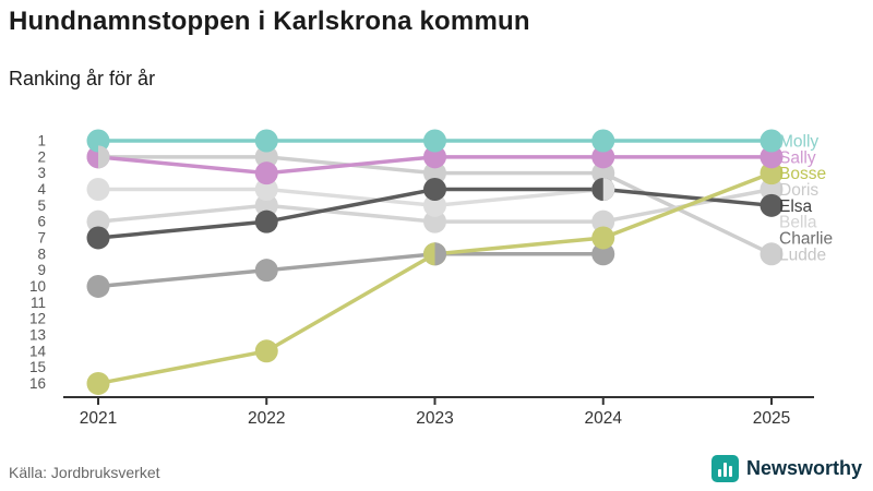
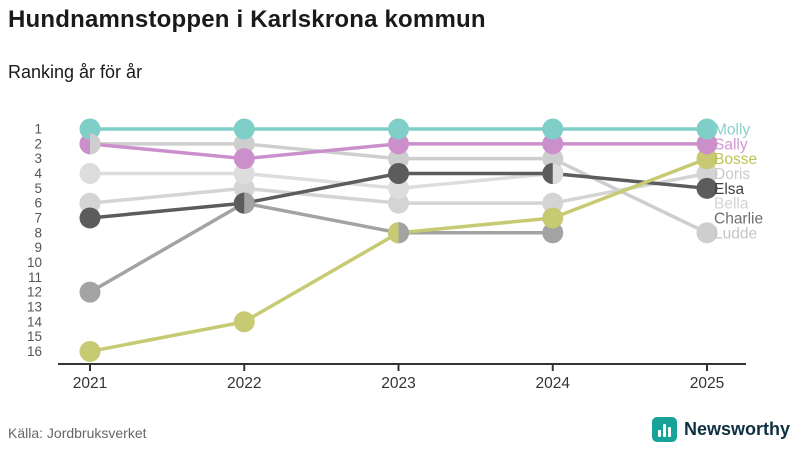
Charlie/2021: 10 -> 12
Charlie/2022: 9 -> 6
